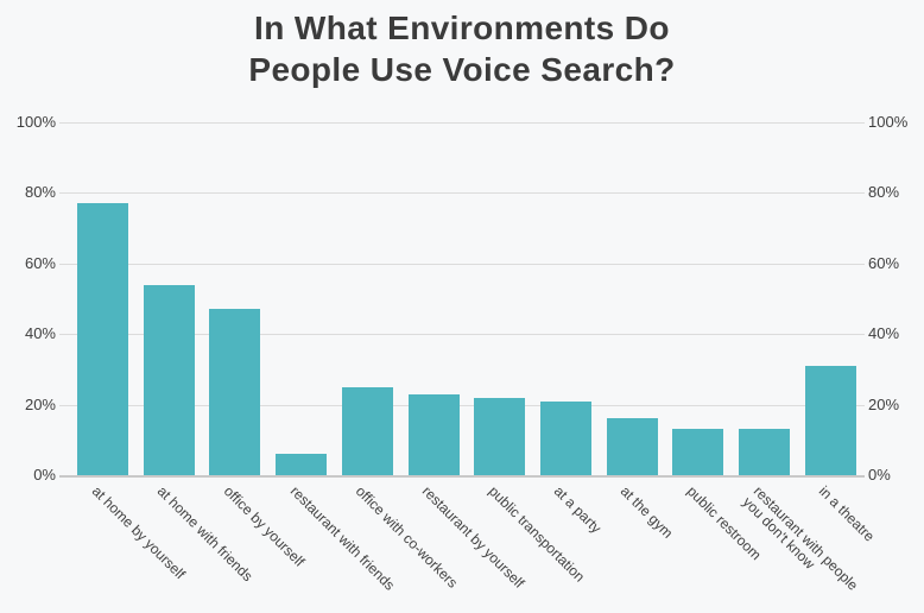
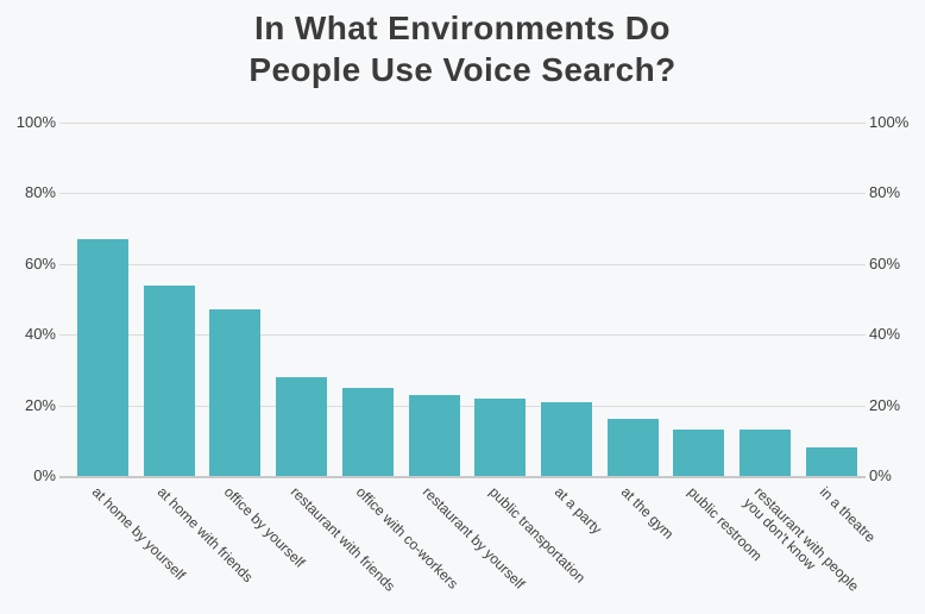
at home by yourself: 77% -> 67%
restaurant with friends: 6% -> 28%
in a theatre: 31% -> 8%
